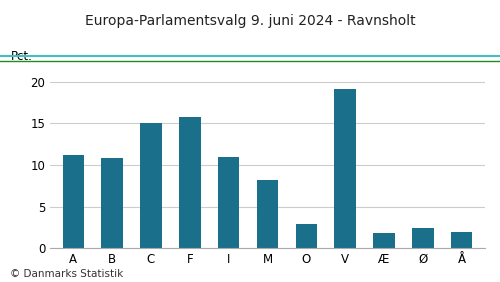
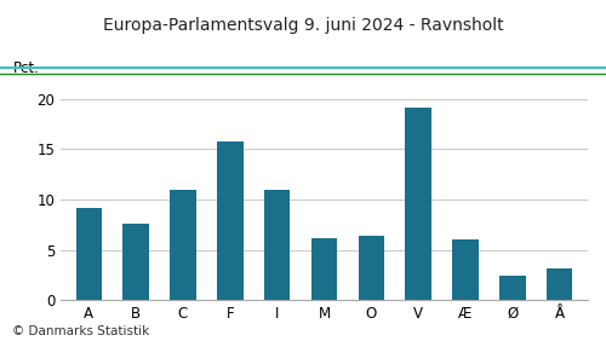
A: 11.2 -> 9.2
B: 10.8 -> 7.6
C: 15.0 -> 11.0
M: 8.2 -> 6.2
O: 2.9 -> 6.4
Æ: 1.8 -> 6.0
Å: 1.9 -> 3.2
